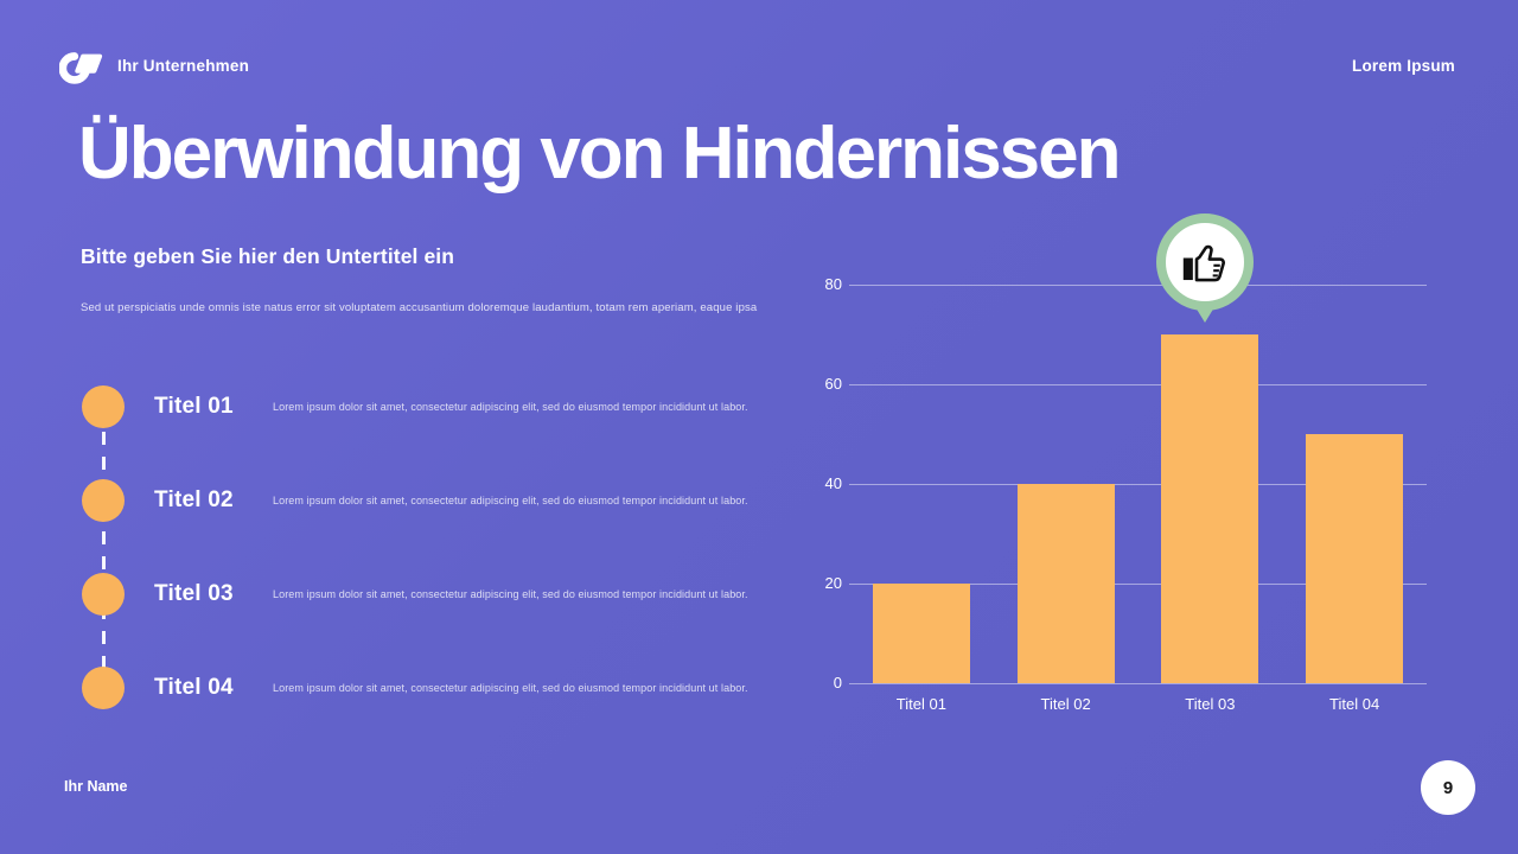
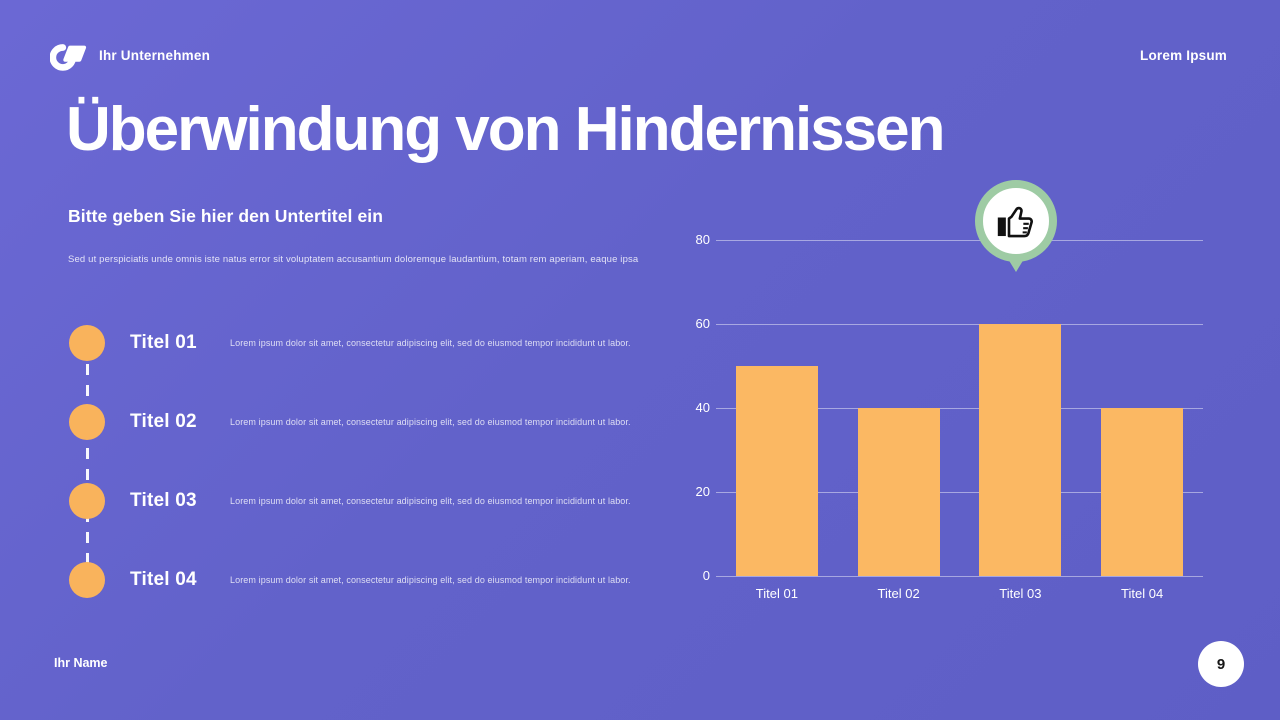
Titel 01: 20 -> 50
Titel 03: 70 -> 60
Titel 04: 50 -> 40
